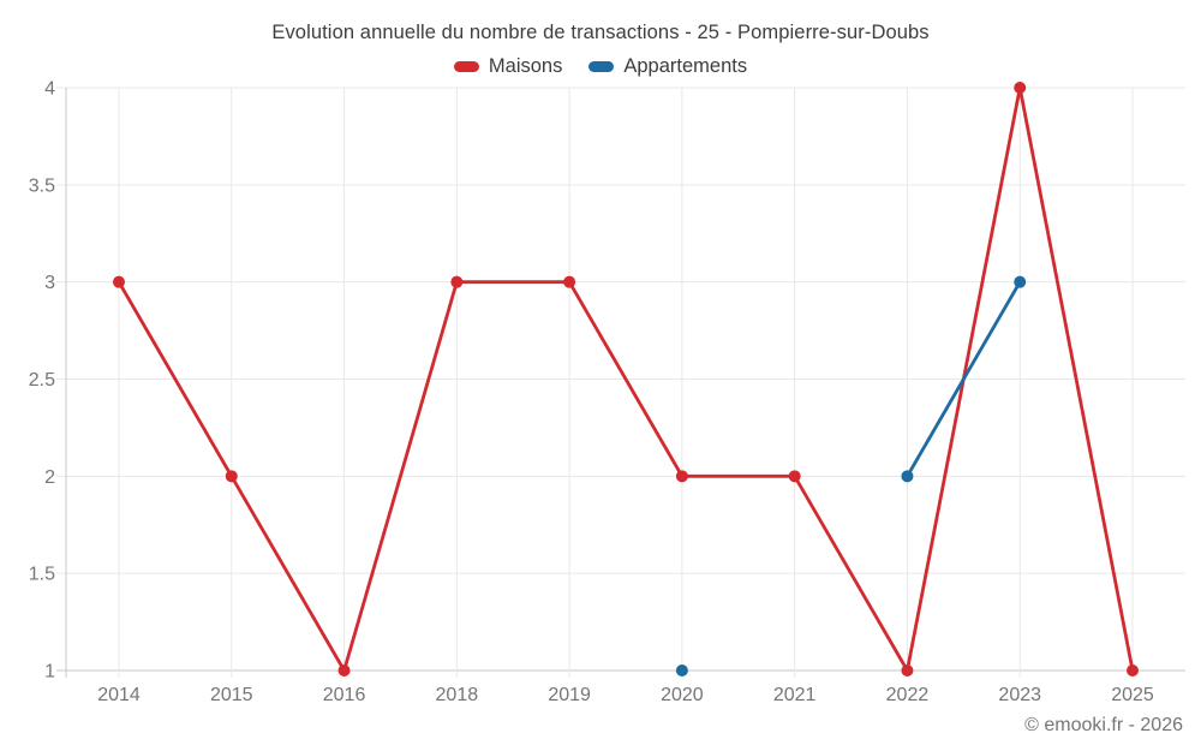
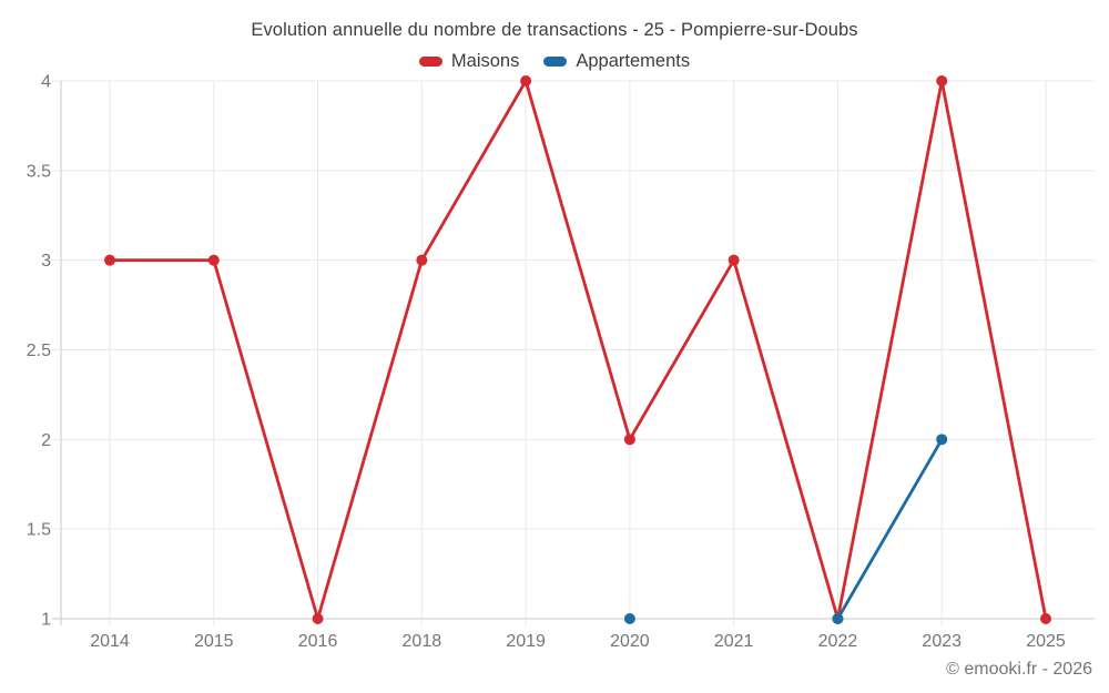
Maisons/2015: 2 -> 3
Maisons/2019: 3 -> 4
Maisons/2021: 2 -> 3
Appartements/2022: 2 -> 1
Appartements/2023: 3 -> 2
